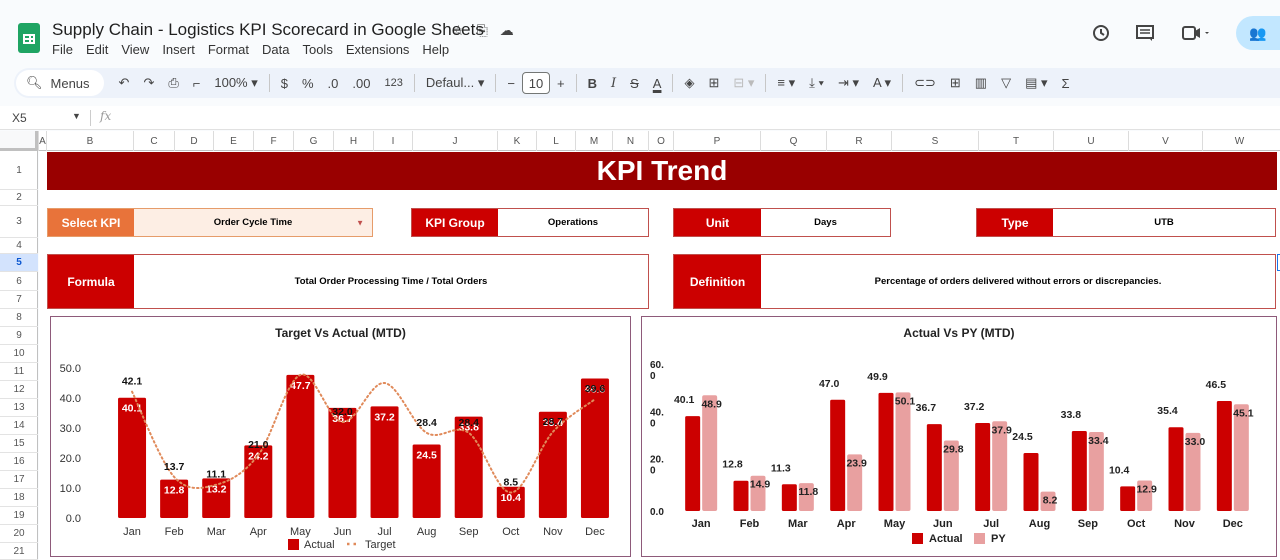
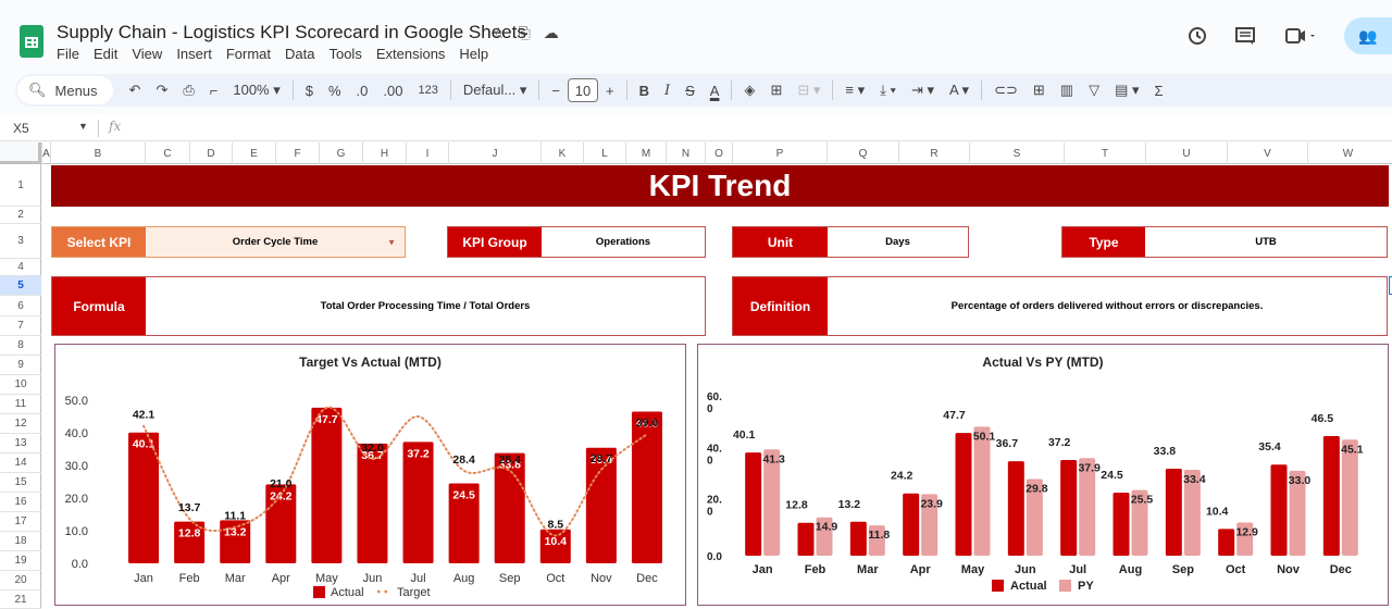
Actual Vs PY (MTD)/PY/Jan: 48.9 -> 41.3
Actual Vs PY (MTD)/Actual/Mar: 11.3 -> 13.2
Actual Vs PY (MTD)/Actual/Apr: 47.0 -> 24.2
Actual Vs PY (MTD)/Actual/May: 49.9 -> 47.7
Actual Vs PY (MTD)/PY/Aug: 8.2 -> 25.5
